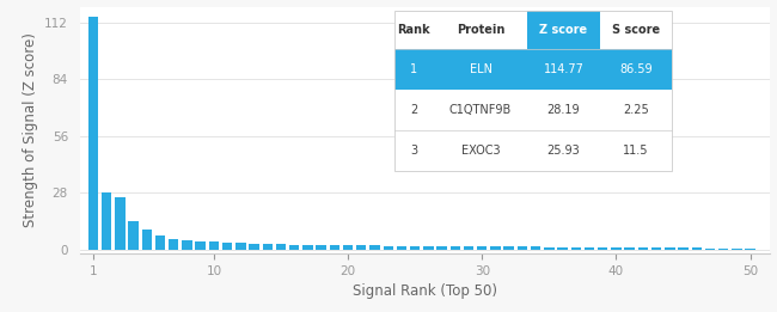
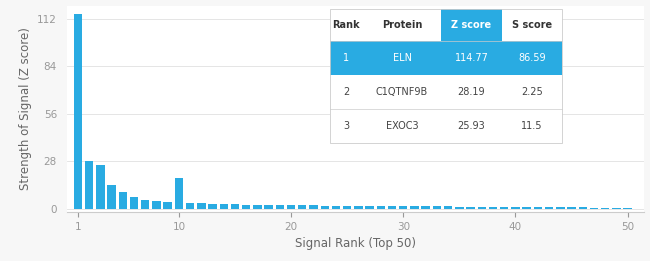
10: 4 -> 18
